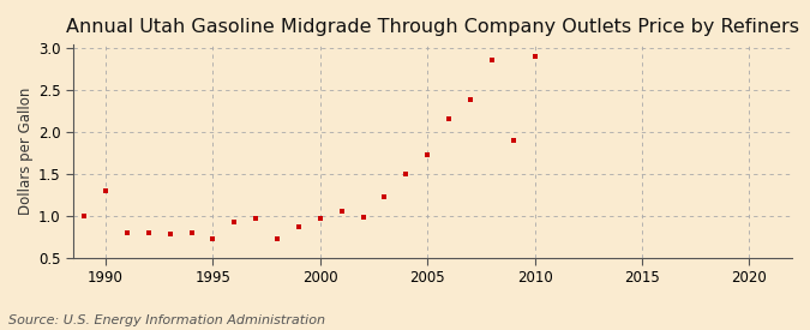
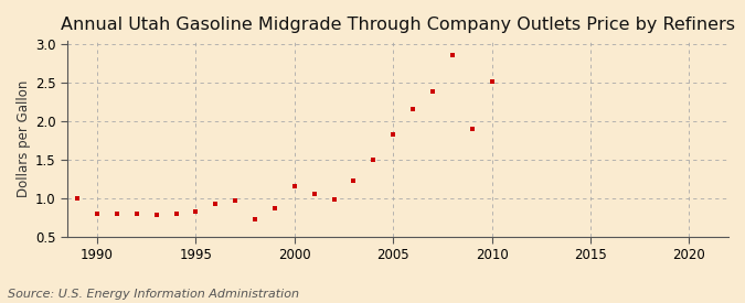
1990: 1.30 -> 0.80
1995: 0.72 -> 0.83
2000: 0.96 -> 1.15
2005: 1.72 -> 1.83
2010: 2.90 -> 2.52
